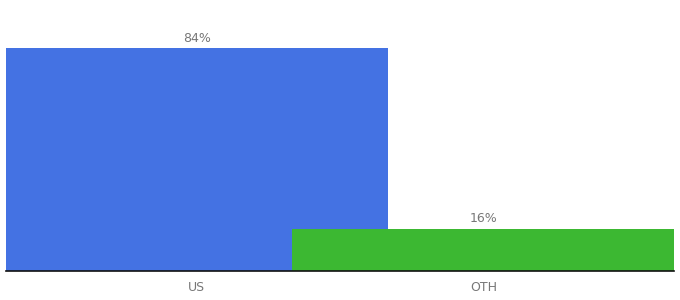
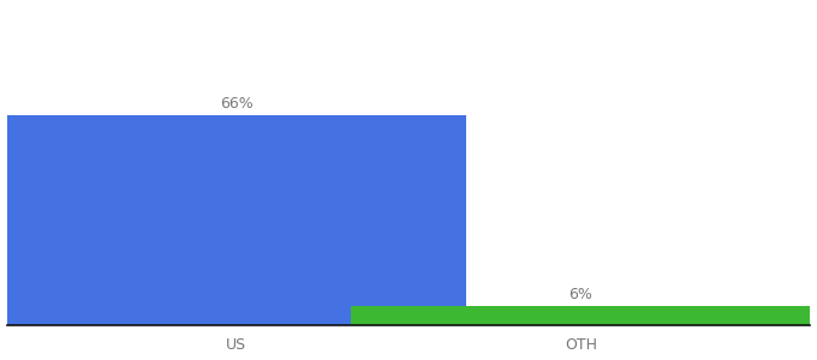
US: 84% -> 66%
OTH: 16% -> 6%
